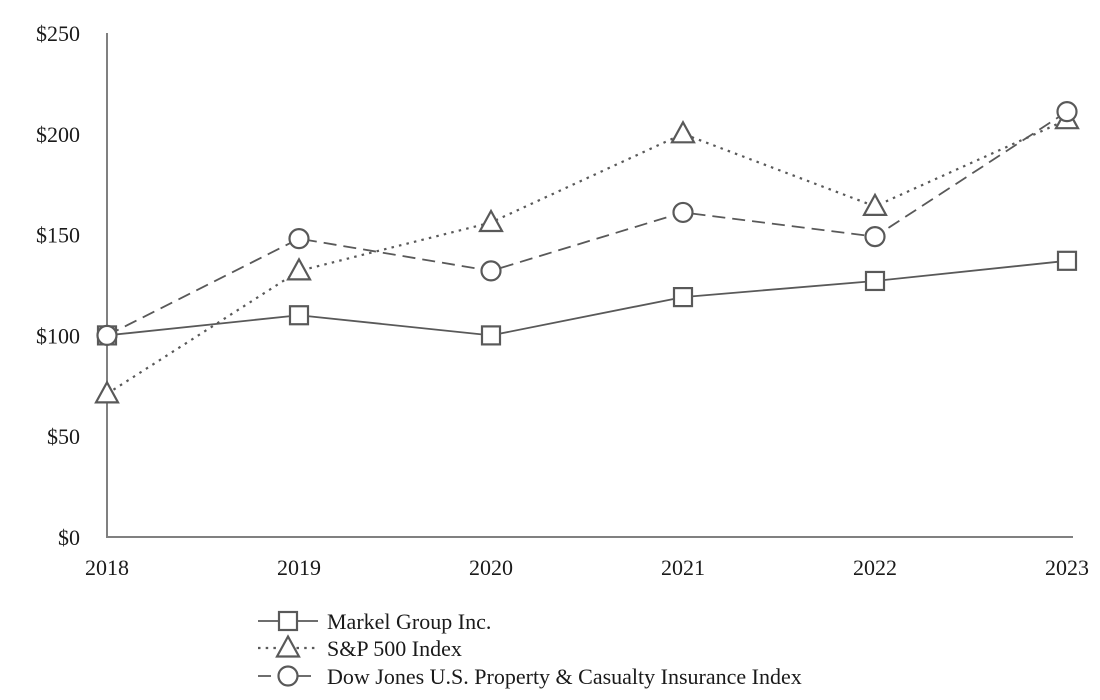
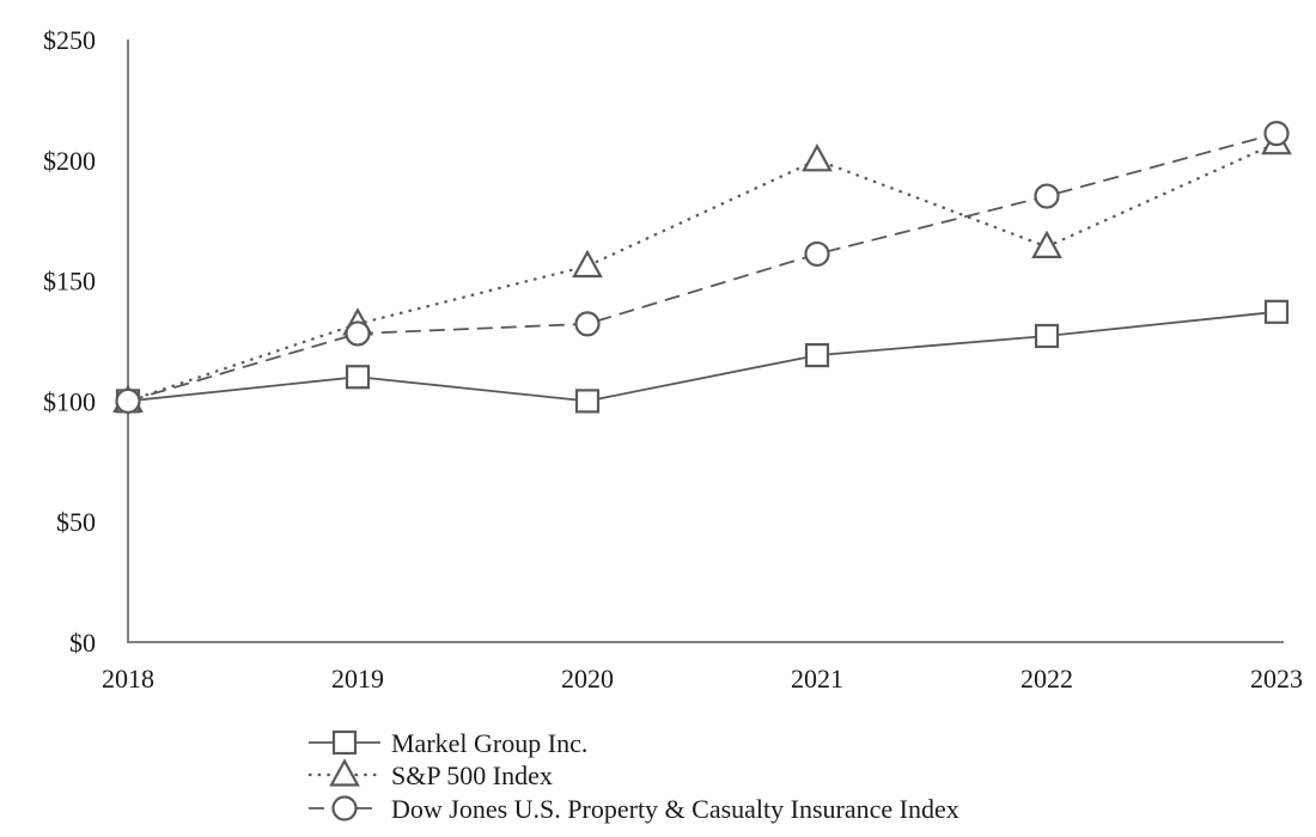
S&P 500 Index/2018: $71 -> $100
Dow Jones U.S. Property & Casualty Insurance Index/2019: $148 -> $128
Dow Jones U.S. Property & Casualty Insurance Index/2022: $149 -> $185
